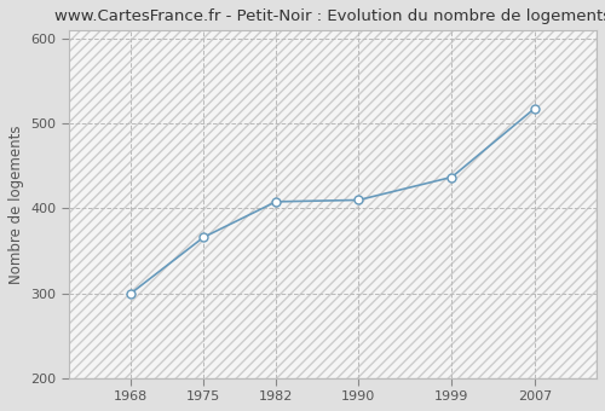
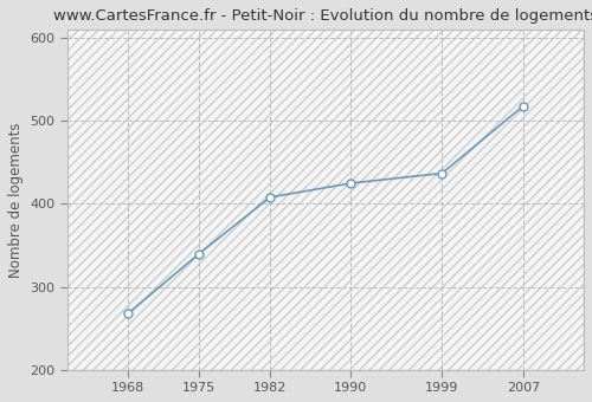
1968: 300 -> 268
1975: 366 -> 340
1990: 410 -> 425
